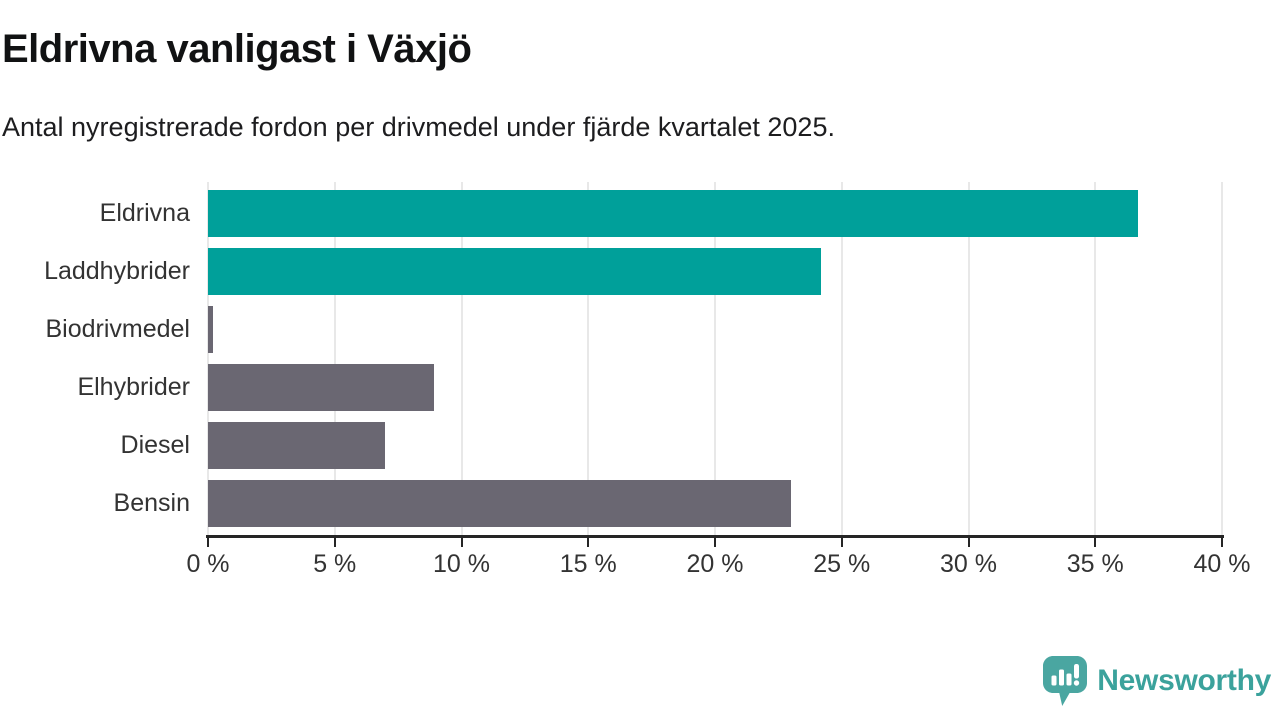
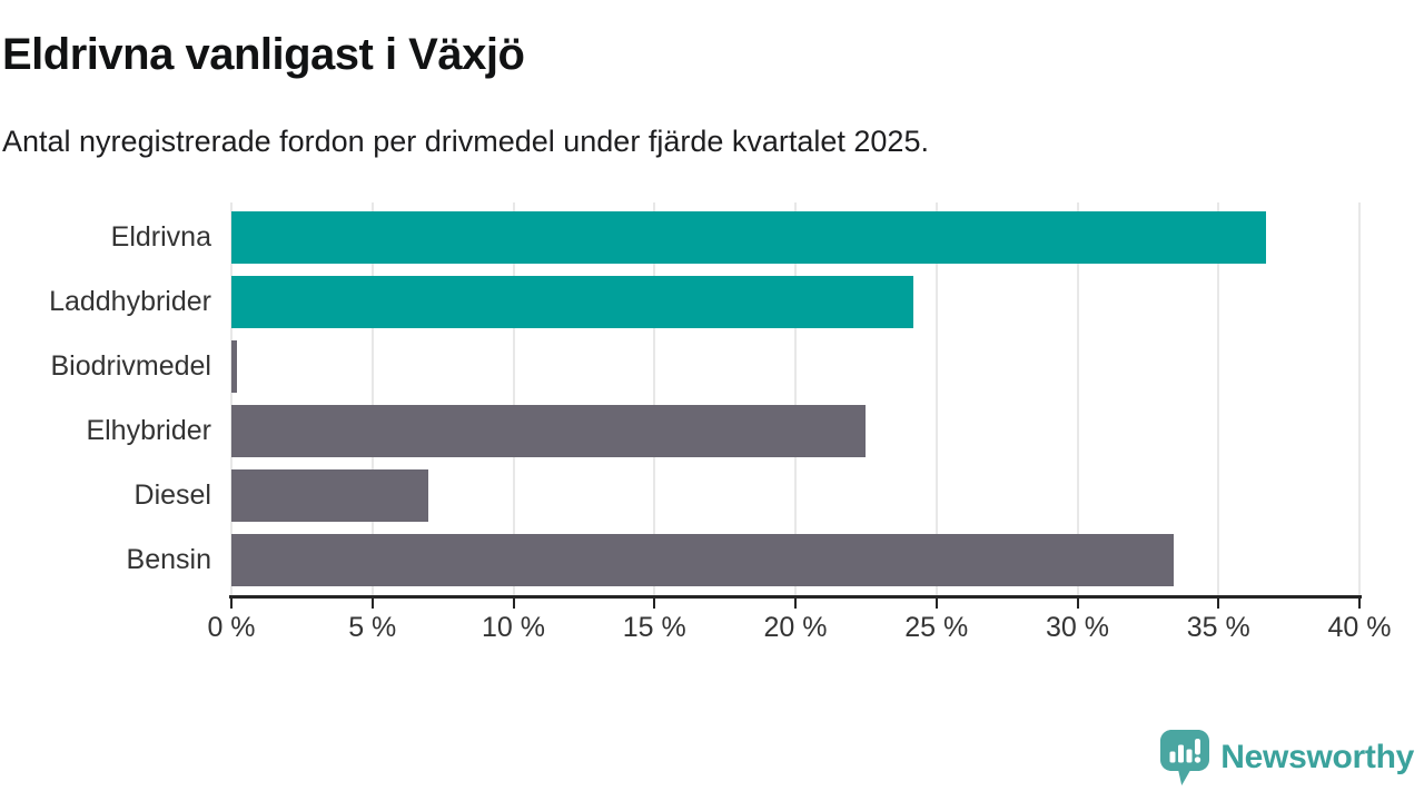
Elhybrider: 8.9% -> 22.5%
Bensin: 23.0% -> 33.4%
